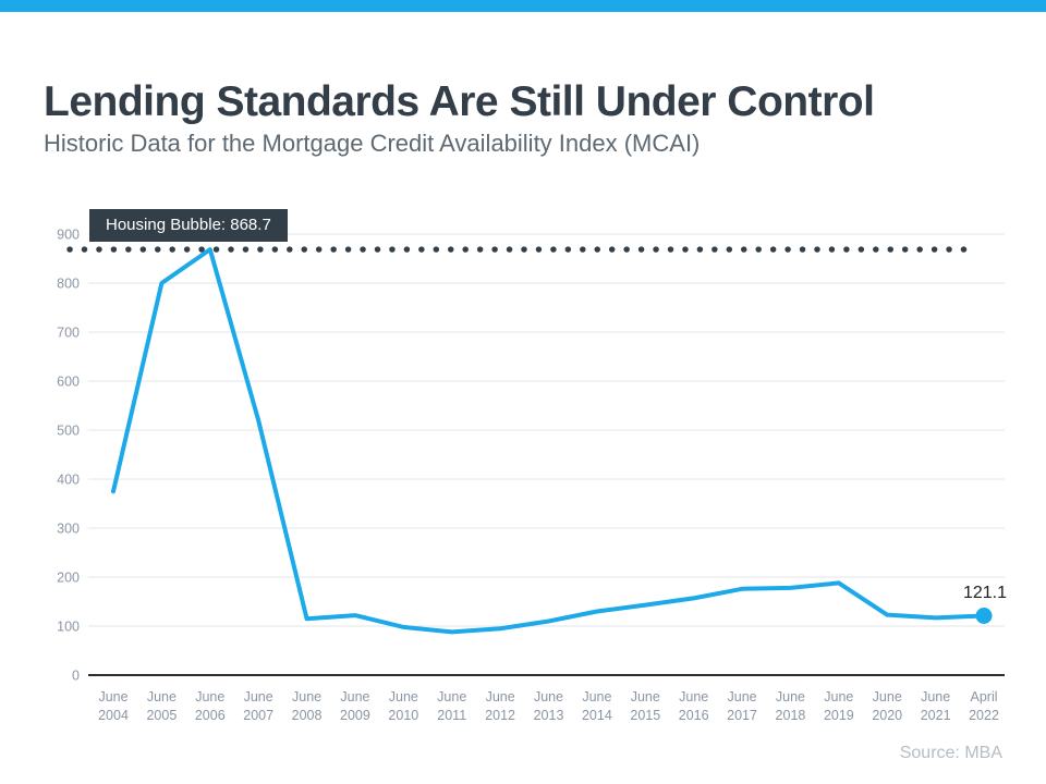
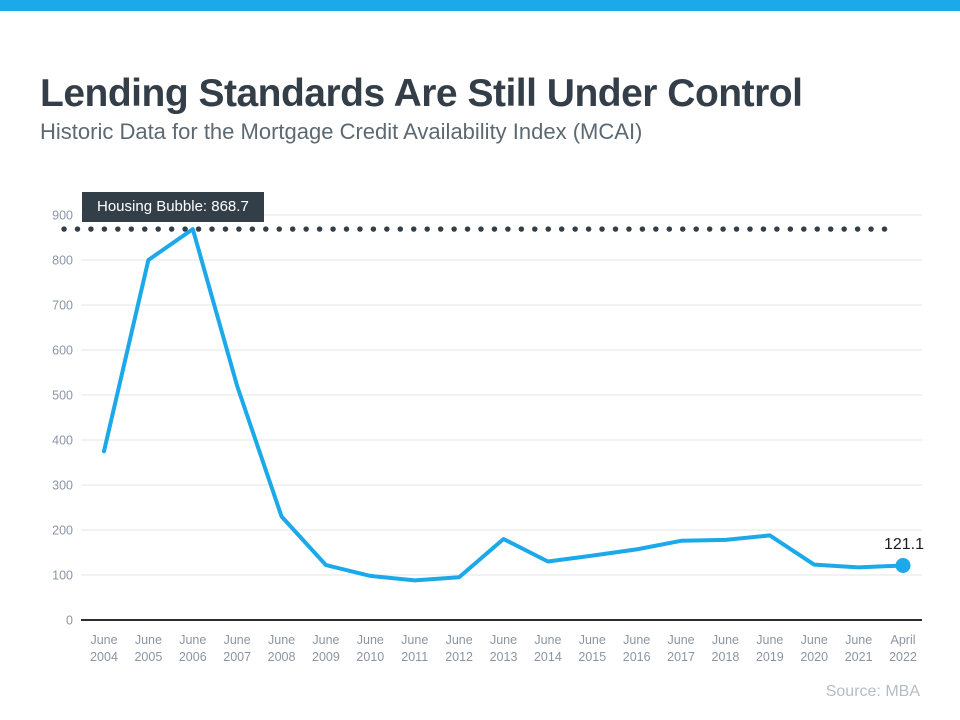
June 2008: 120 -> 230
June 2013: 110 -> 180
